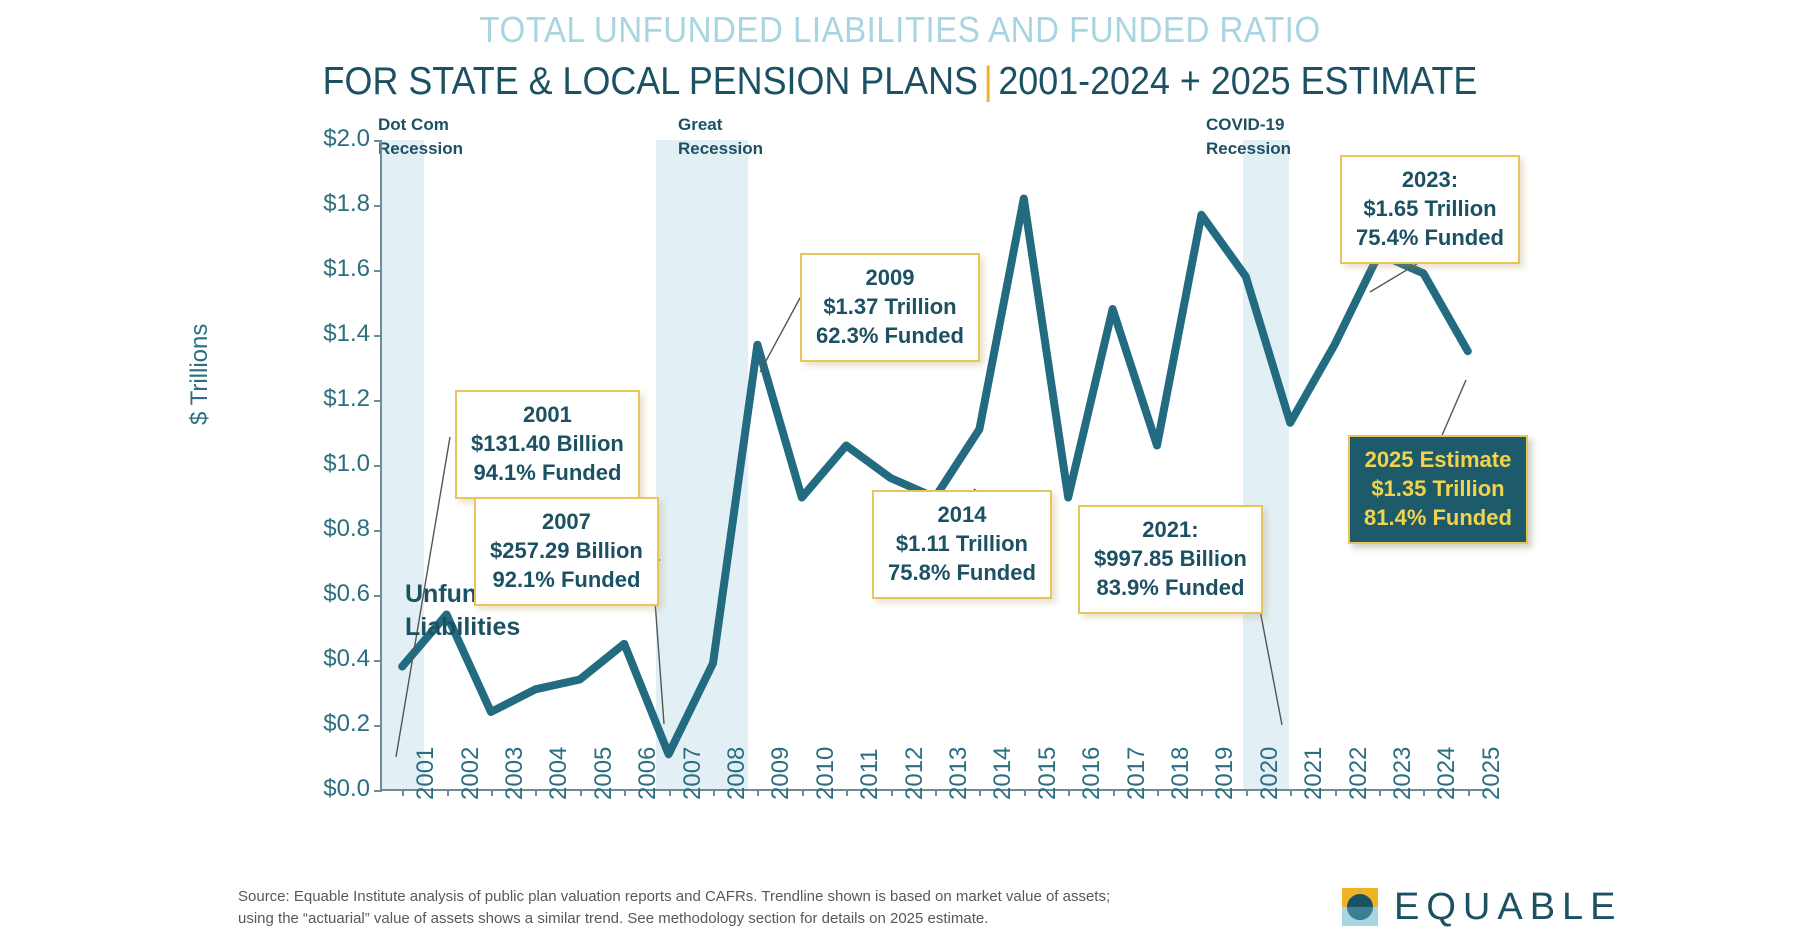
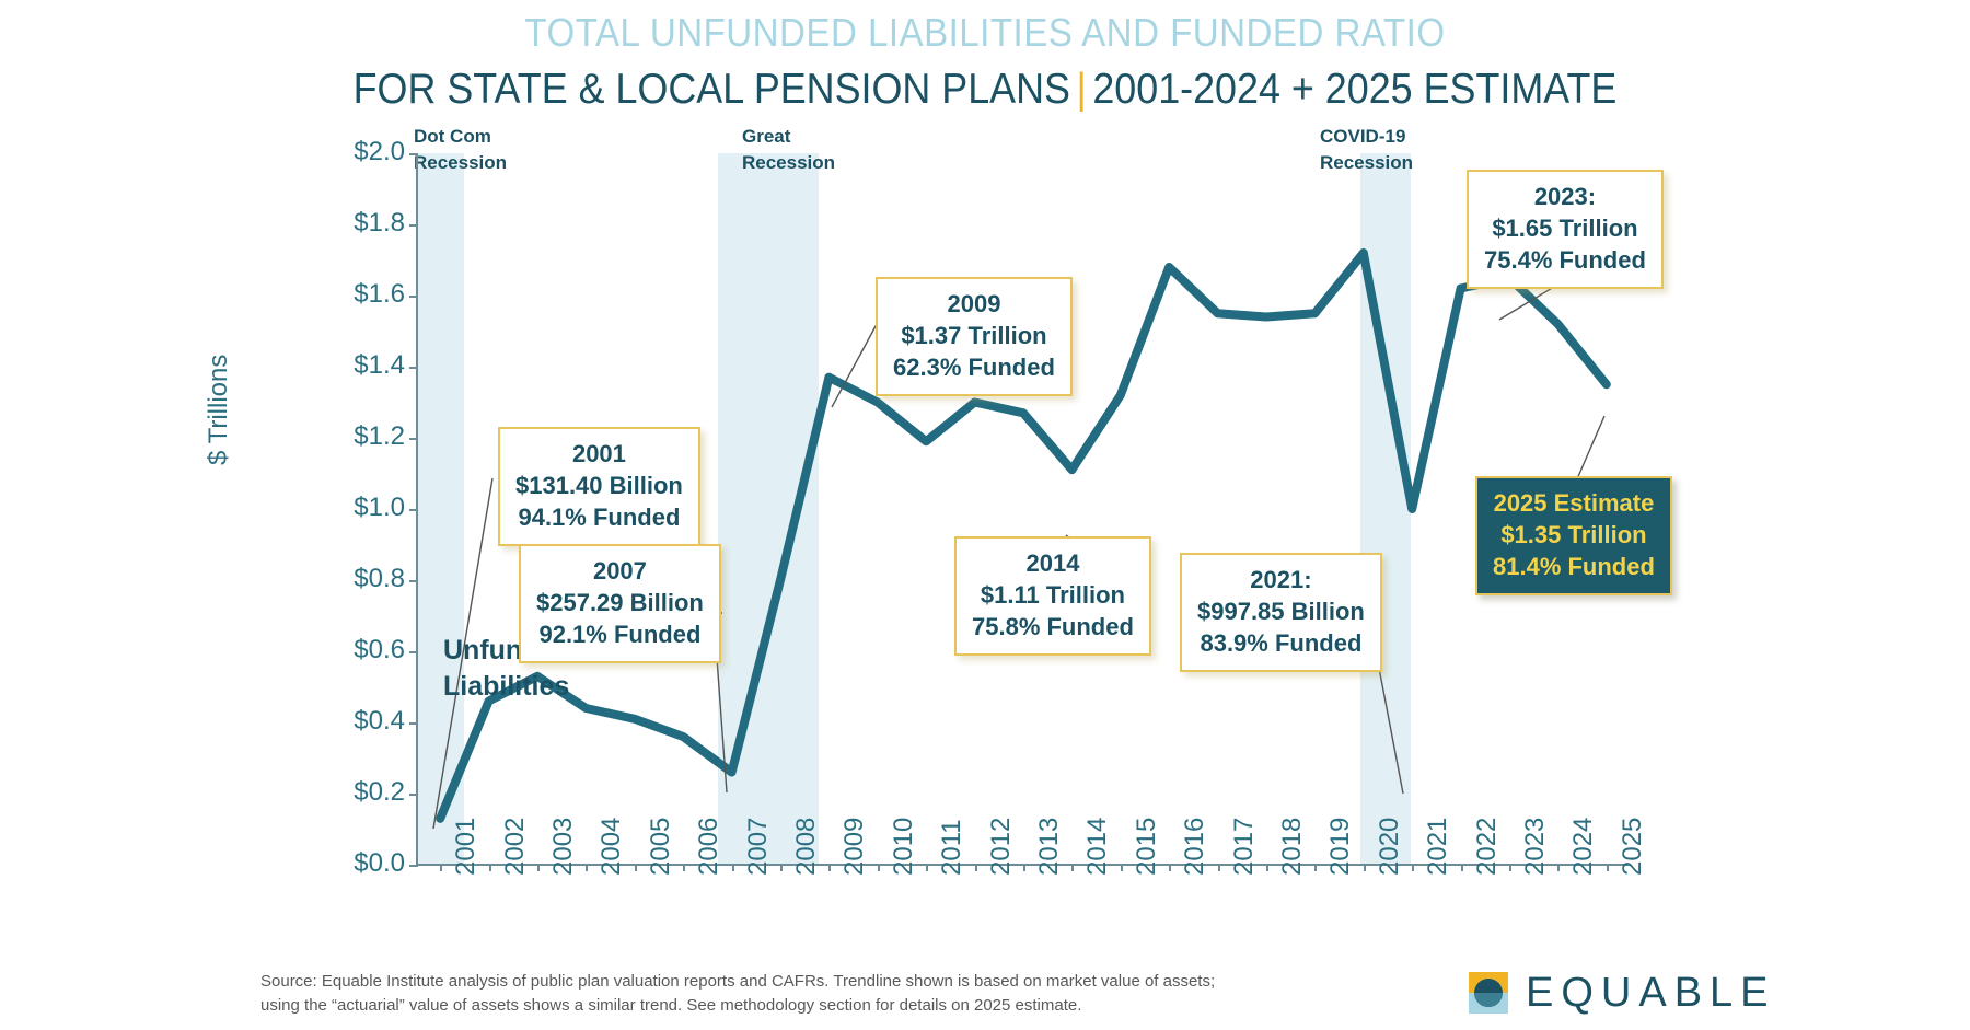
2001: $0.38 -> $0.13
2002: $0.54 -> $0.46
2003: $0.24 -> $0.53
2004: $0.31 -> $0.44
2005: $0.34 -> $0.41
2006: $0.45 -> $0.36
2007: $0.11 -> $0.26
2008: $0.39 -> $0.80
2010: $0.90 -> $1.30
2011: $1.06 -> $1.19
2012: $0.96 -> $1.30
2013: $0.90 -> $1.27
2015: $1.82 -> $1.32
2016: $0.90 -> $1.68
2017: $1.48 -> $1.55
2018: $1.06 -> $1.54
2019: $1.77 -> $1.55
2020: $1.58 -> $1.72
2021: $1.13 -> $1.00
2022: $1.37 -> $1.62
2024: $1.59 -> $1.52
